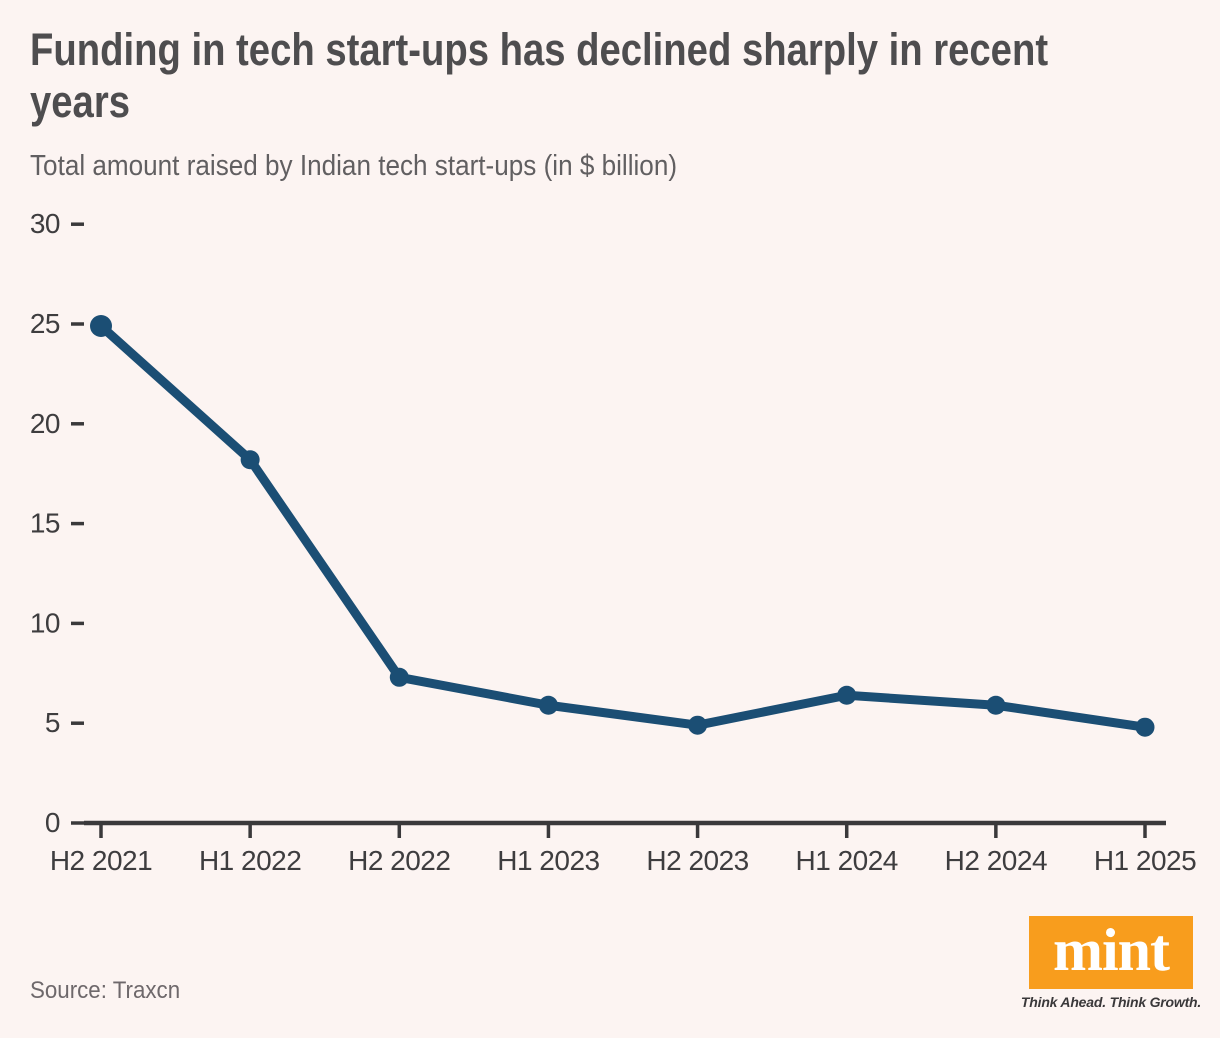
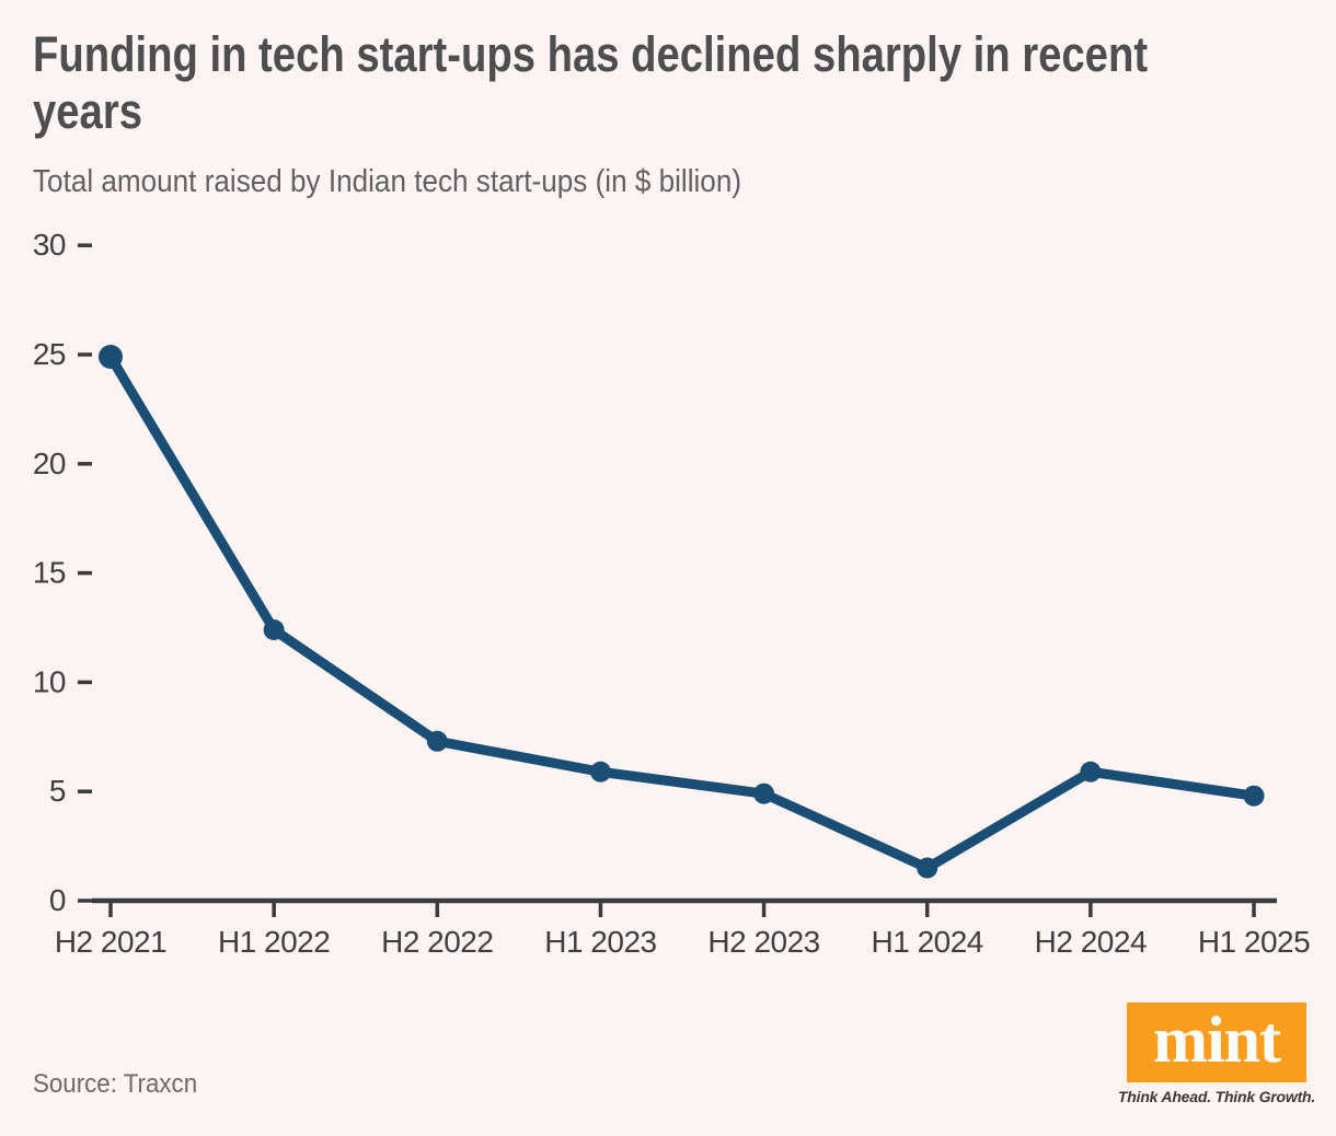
H1 2022: 18.2 -> 12.4
H1 2024: 6.4 -> 1.5
